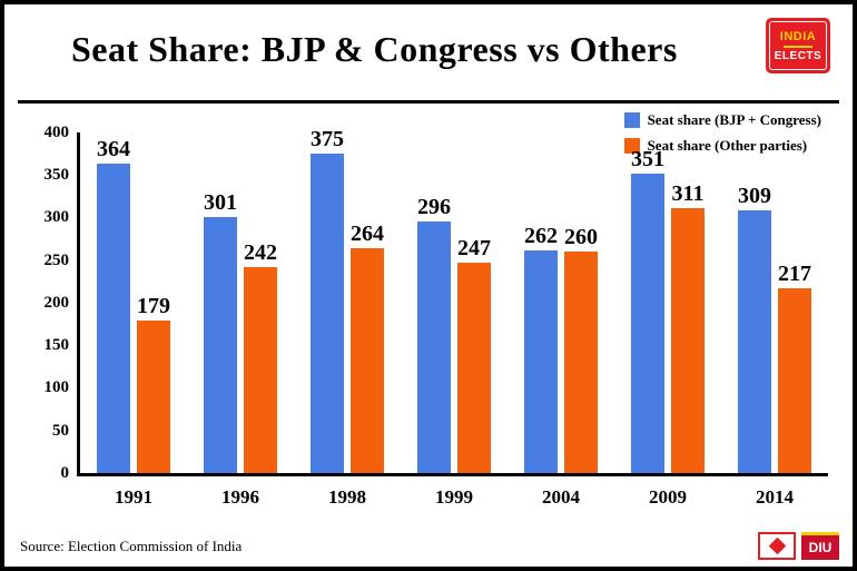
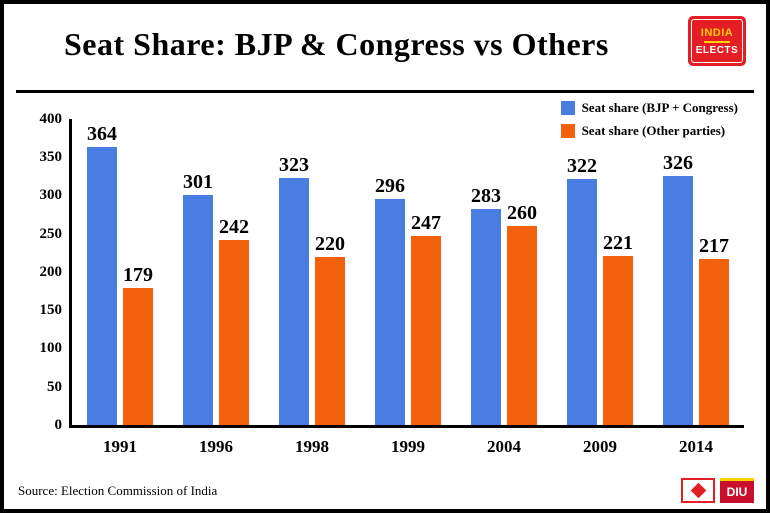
Seat share (BJP + Congress)/1998: 375 -> 323
Seat share (Other parties)/1998: 264 -> 220
Seat share (BJP + Congress)/2004: 262 -> 283
Seat share (BJP + Congress)/2009: 351 -> 322
Seat share (Other parties)/2009: 311 -> 221
Seat share (BJP + Congress)/2014: 309 -> 326
